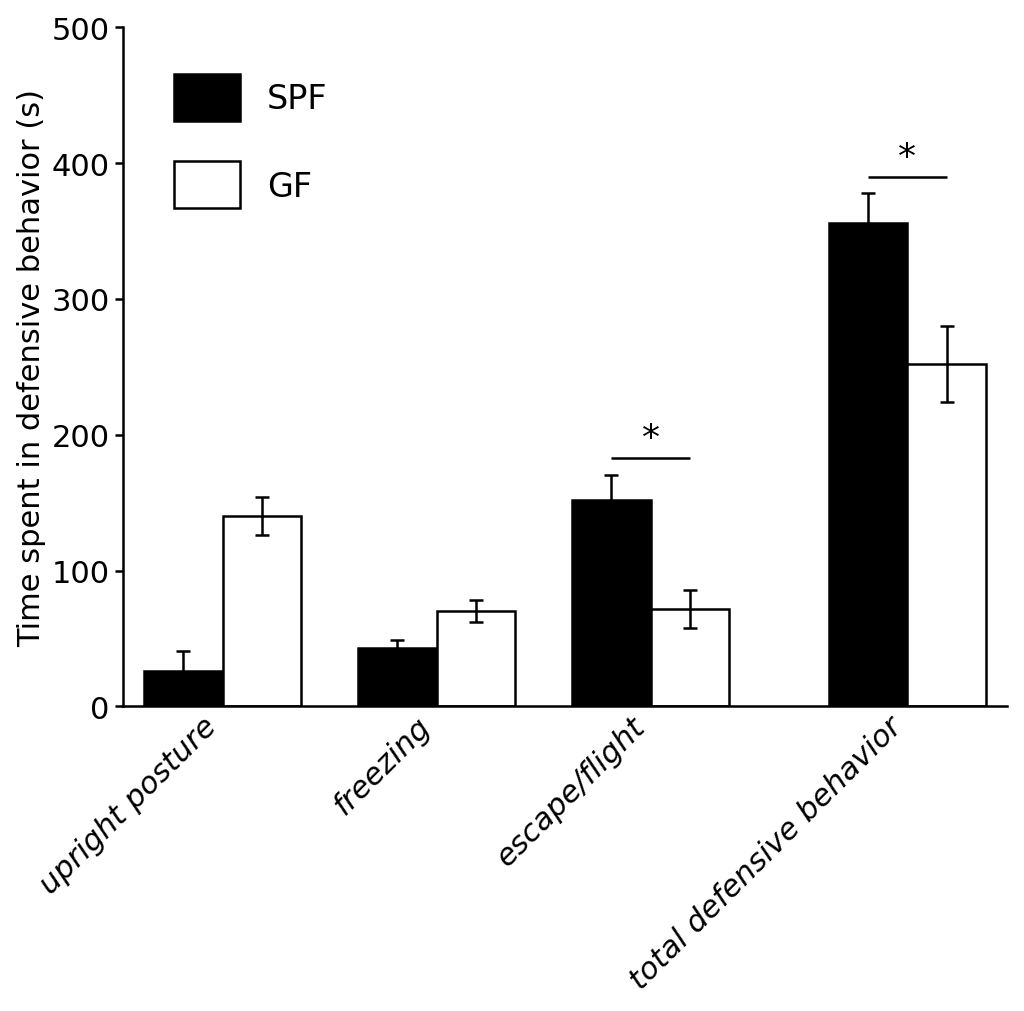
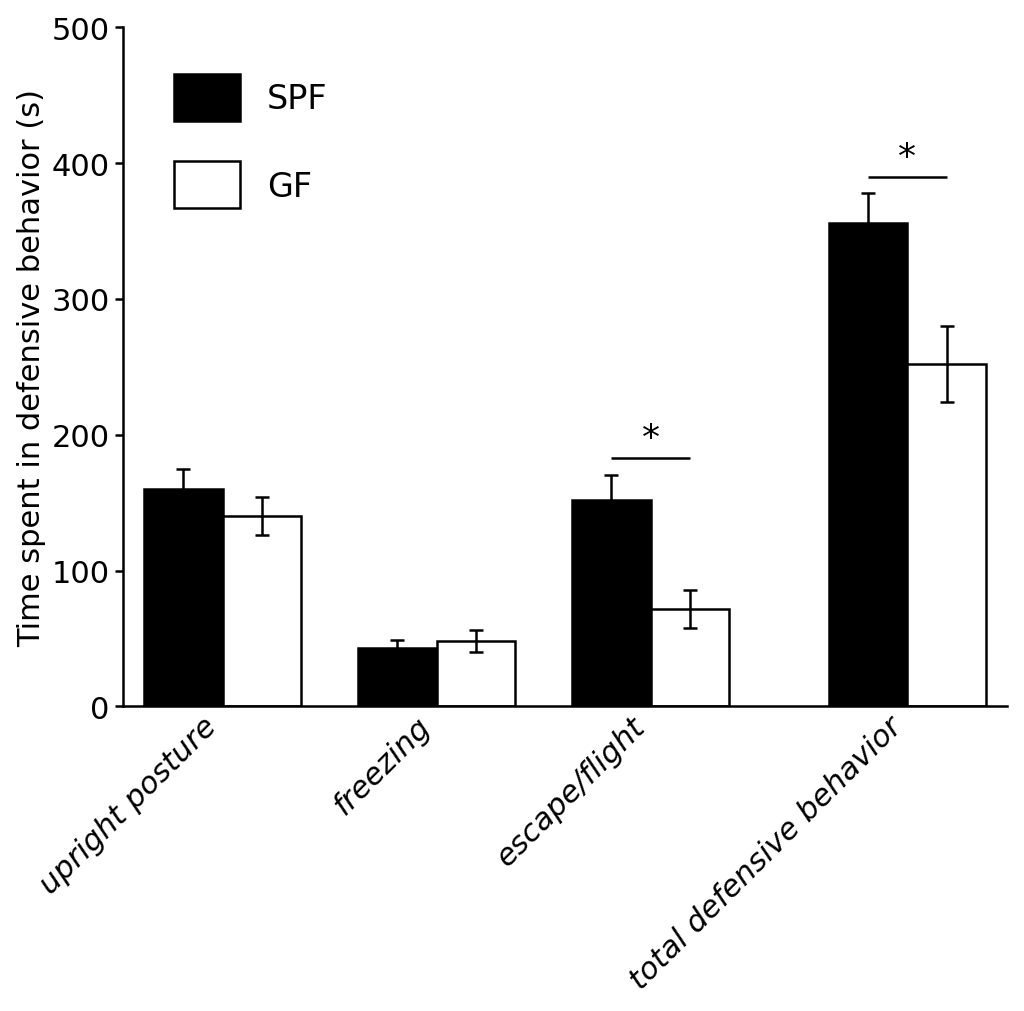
SPF/upright posture: 26 -> 160
GF/freezing: 70 -> 48
